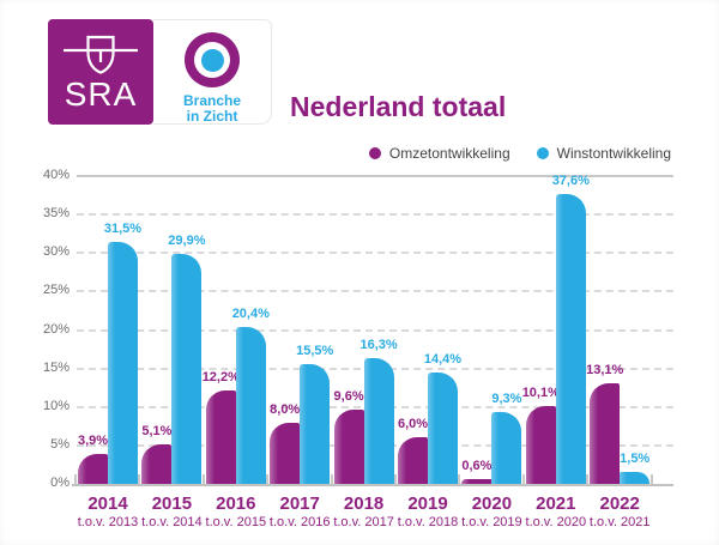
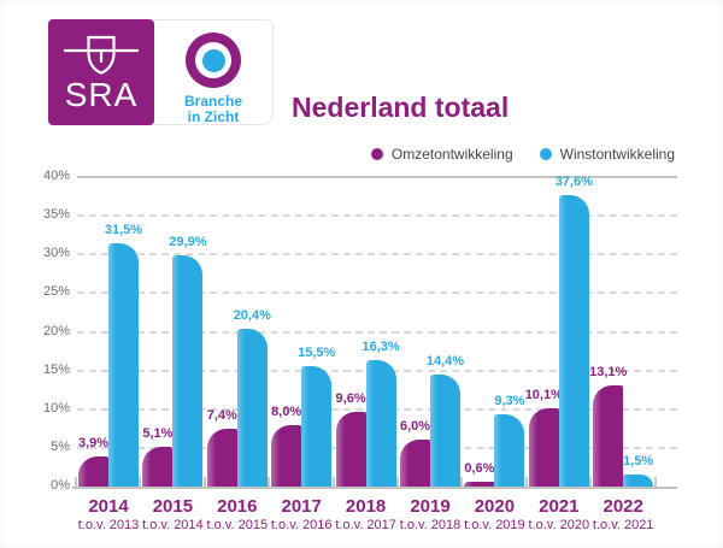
Omzetontwikkeling/2016: 12,2% -> 7,4%
